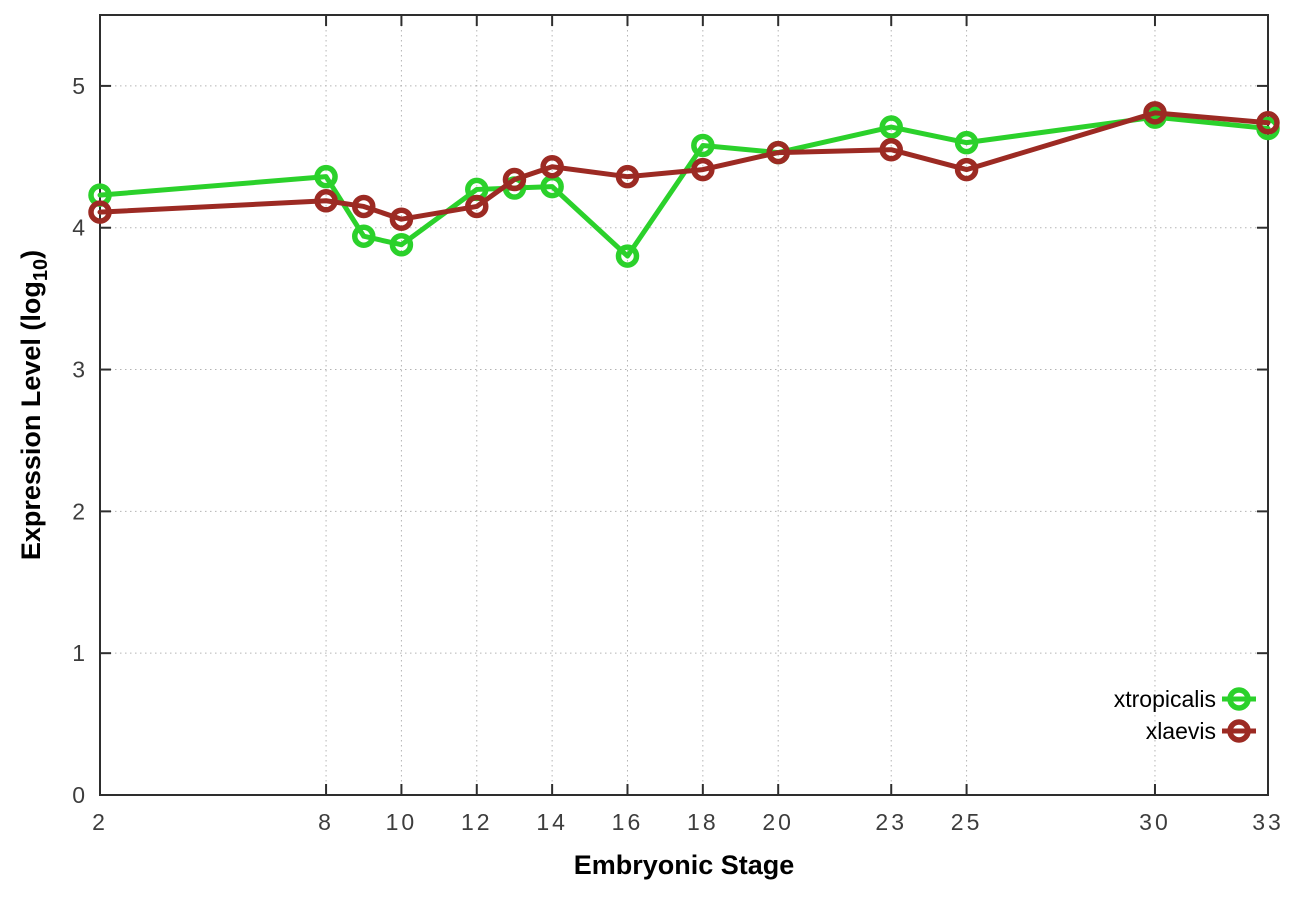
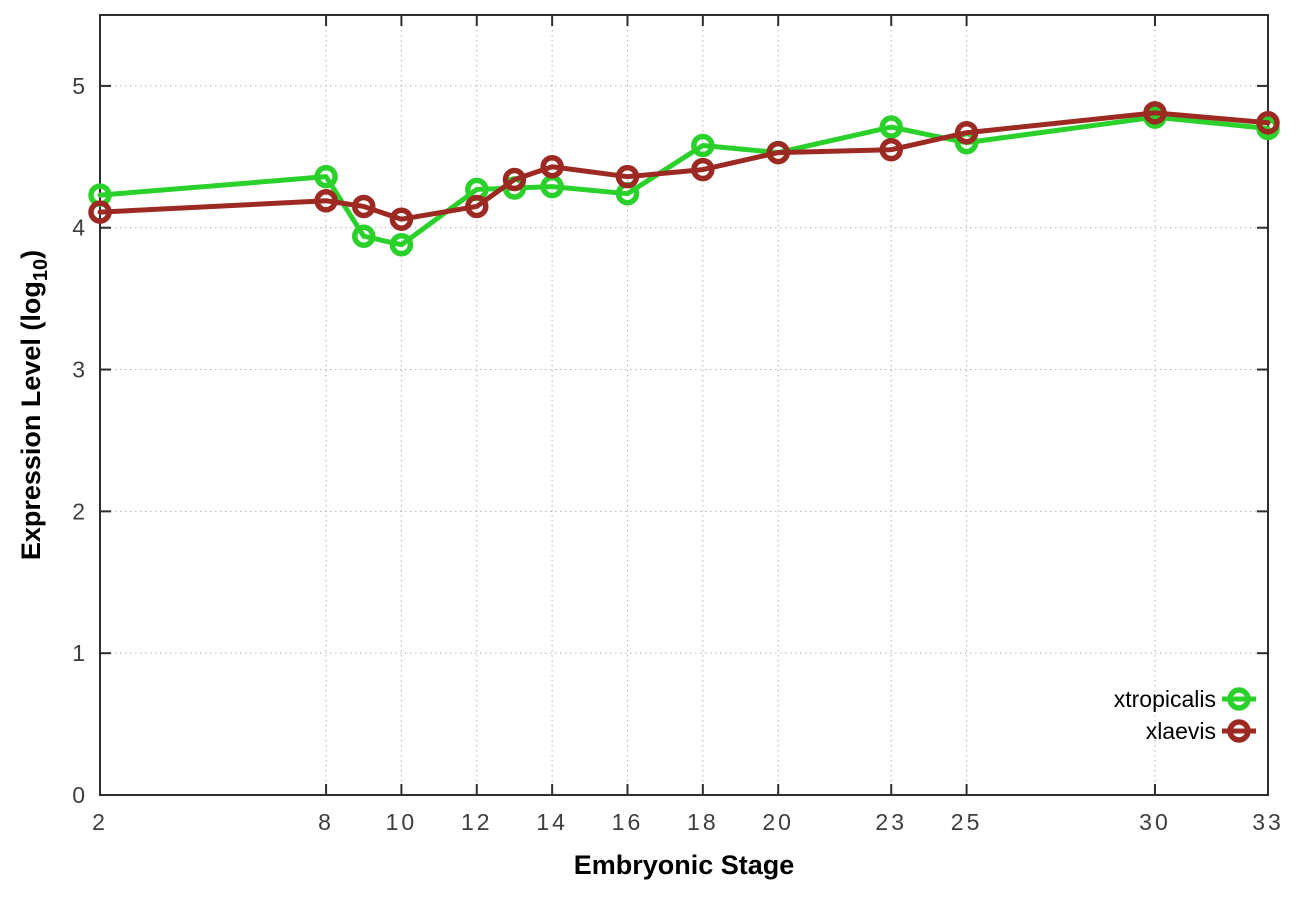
xtropicalis/16: 3.80 -> 4.24
xlaevis/25: 4.41 -> 4.67
